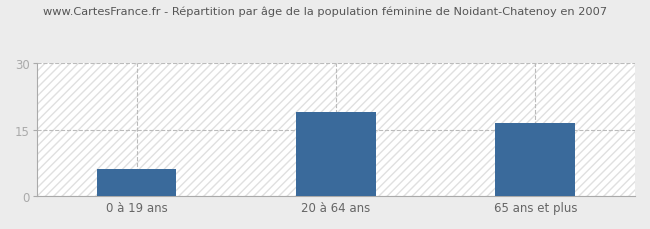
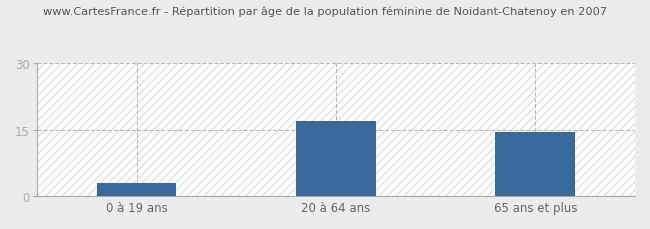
0 à 19 ans: 6.0 -> 3.0
20 à 64 ans: 19.0 -> 17.0
65 ans et plus: 16.5 -> 14.5
